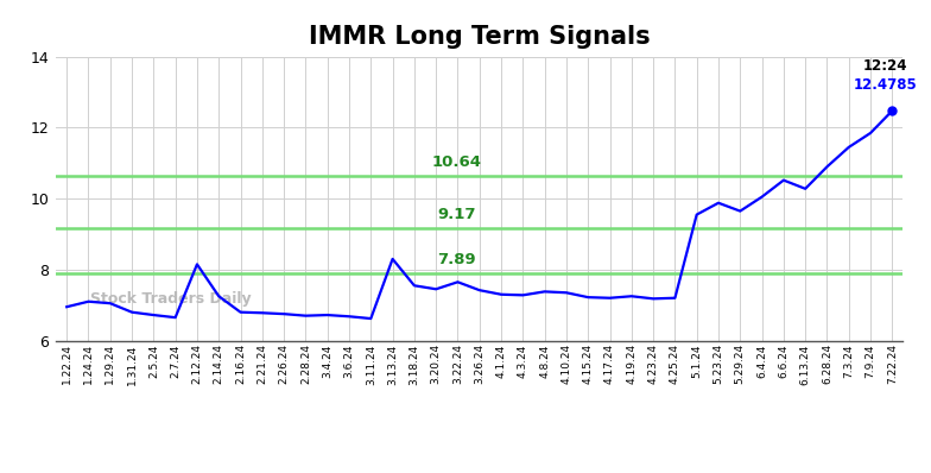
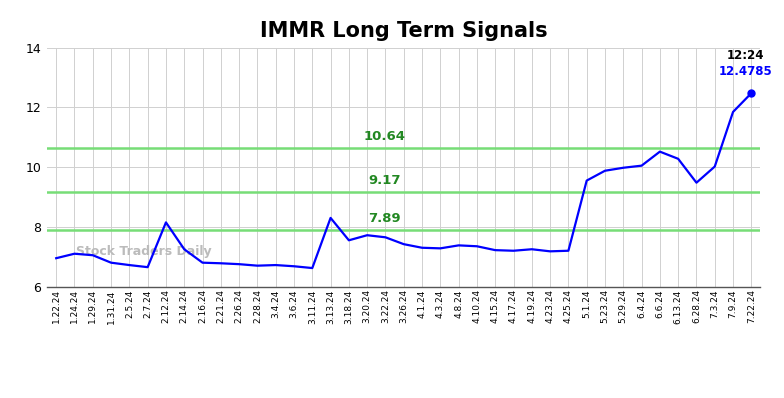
3.20.24: 7.45 -> 7.72
5.29.24: 9.65 -> 9.98
6.28.24: 10.90 -> 9.48
7.3.24: 11.45 -> 10.02
